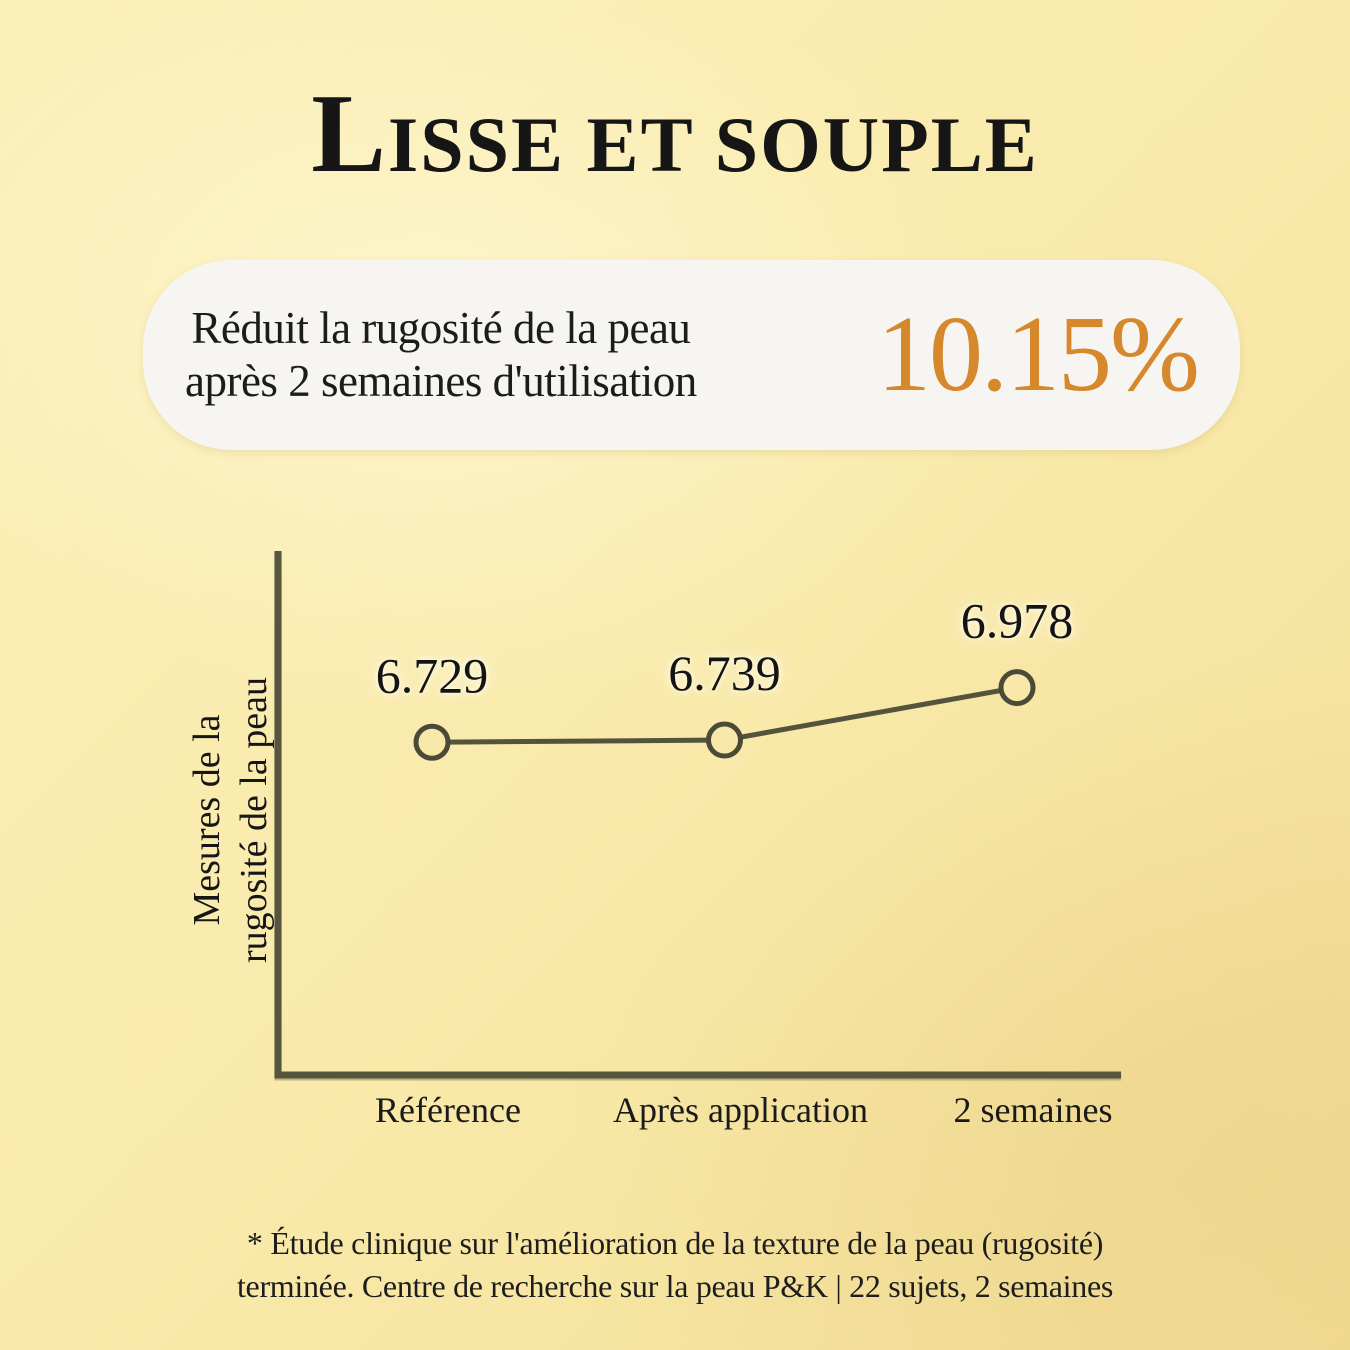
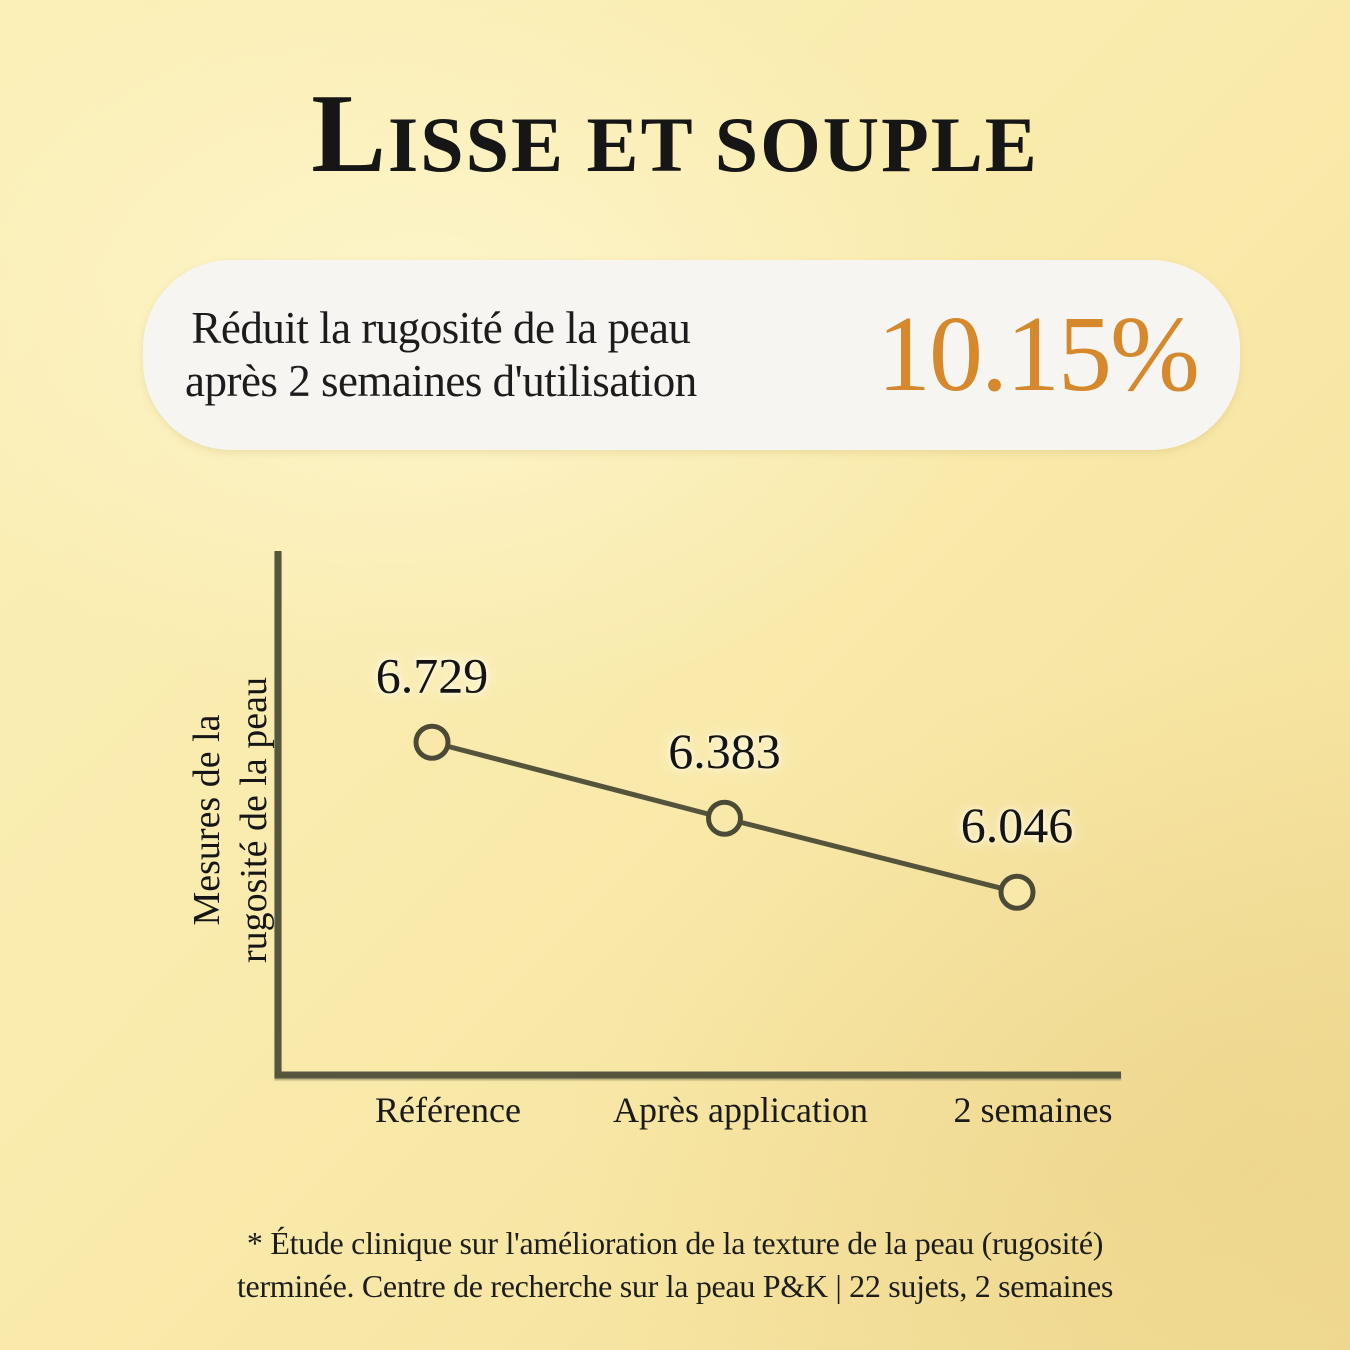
Après application: 6.739 -> 6.383
2 semaines: 6.978 -> 6.046
